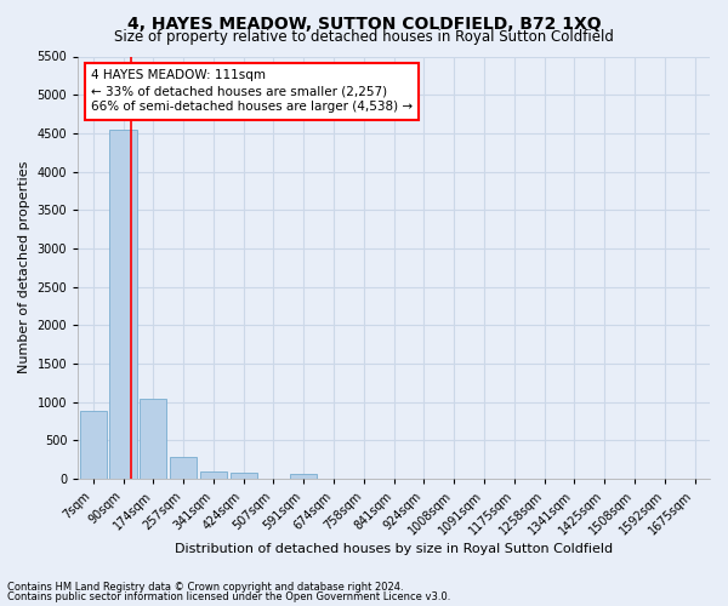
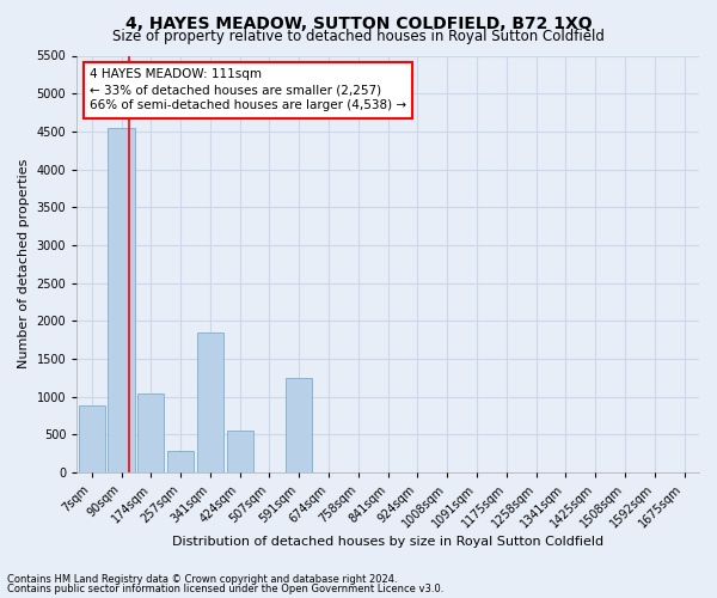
341sqm: 100 -> 1840
424sqm: 80 -> 560
591sqm: 60 -> 1240
